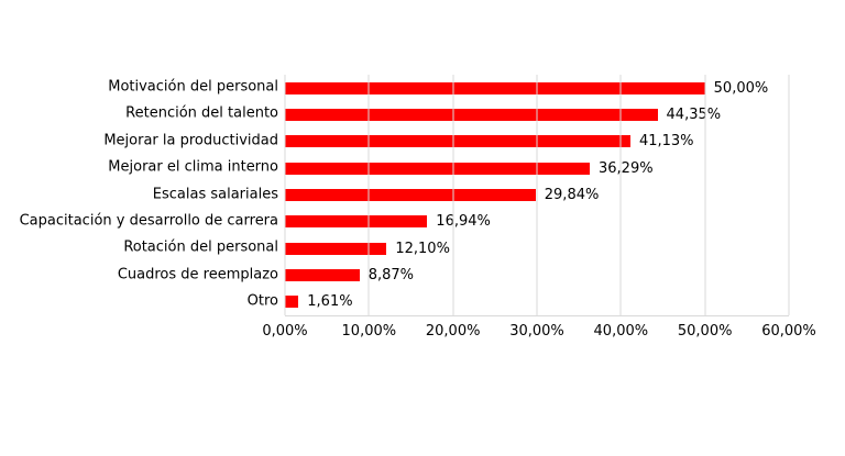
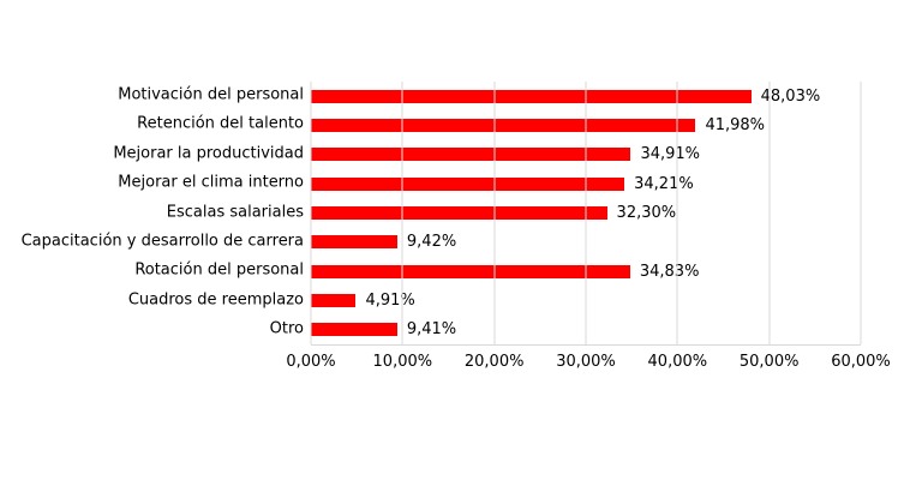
Motivación del personal: 50,00% -> 48,03%
Retención del talento: 44,35% -> 41,98%
Mejorar la productividad: 41,13% -> 34,91%
Mejorar el clima interno: 36,29% -> 34,21%
Escalas salariales: 29,84% -> 32,30%
Capacitación y desarrollo de carrera: 16,94% -> 9,42%
Rotación del personal: 12,10% -> 34,83%
Cuadros de reemplazo: 8,87% -> 4,91%
Otro: 1,61% -> 9,41%
